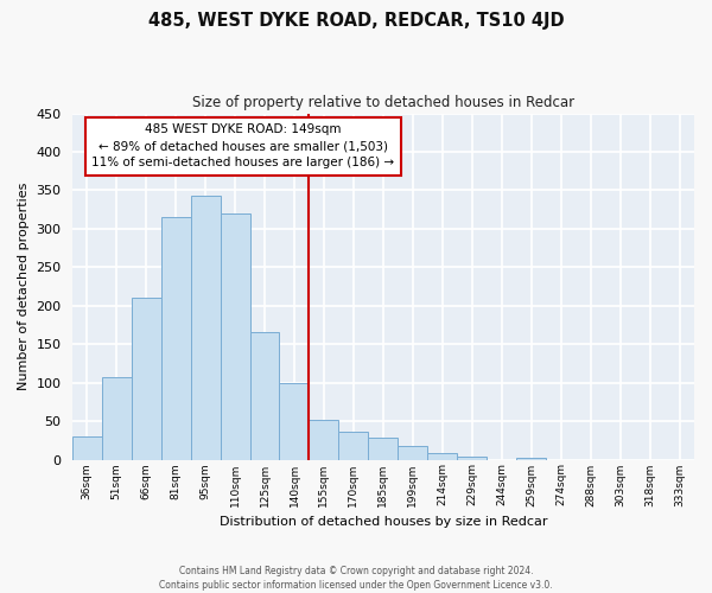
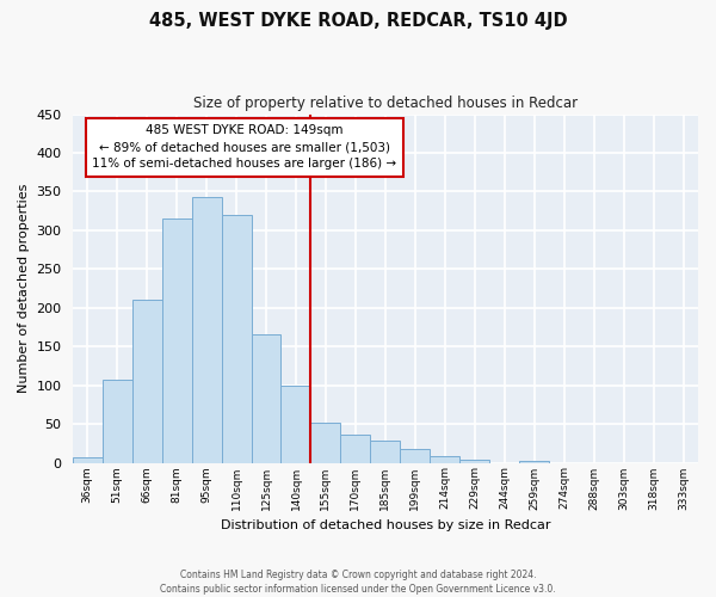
36sqm: 30 -> 7
